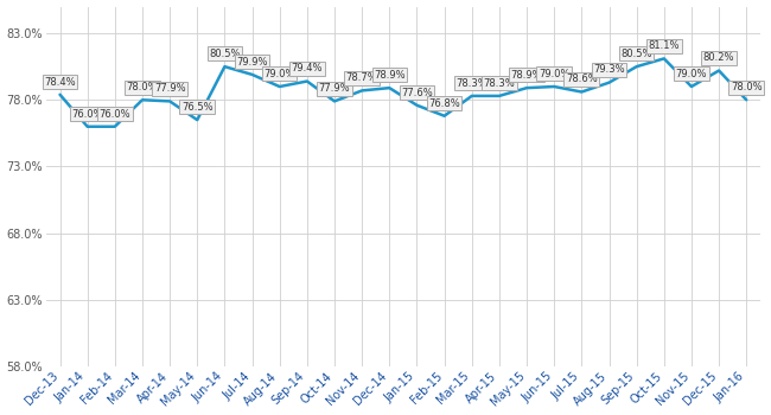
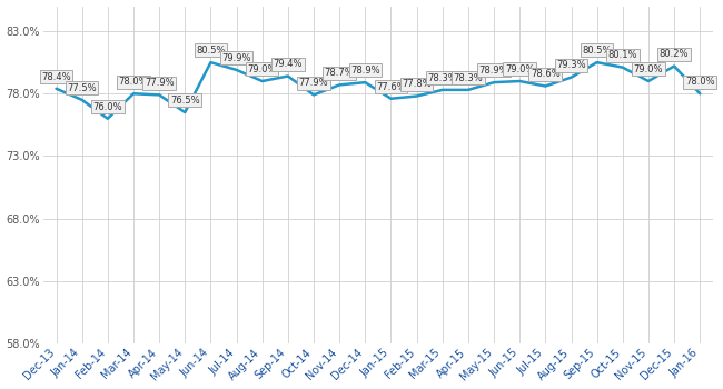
Jan-14: 76.0% -> 77.5%
Feb-15: 76.8% -> 77.8%
Oct-15: 81.1% -> 80.1%
